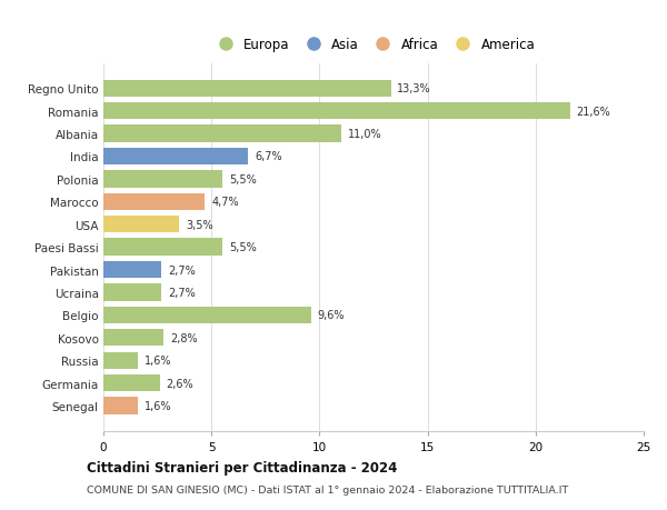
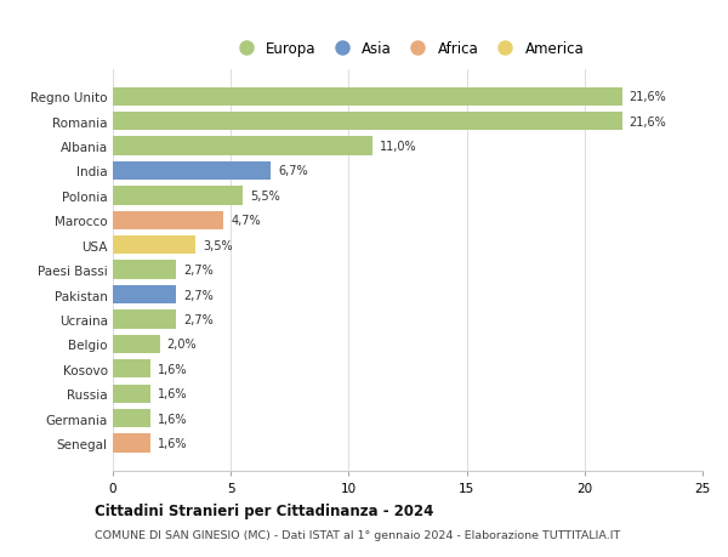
Regno Unito: 13,3% -> 21,6%
Paesi Bassi: 5,5% -> 2,7%
Belgio: 9,6% -> 2,0%
Kosovo: 2,8% -> 1,6%
Germania: 2,6% -> 1,6%
